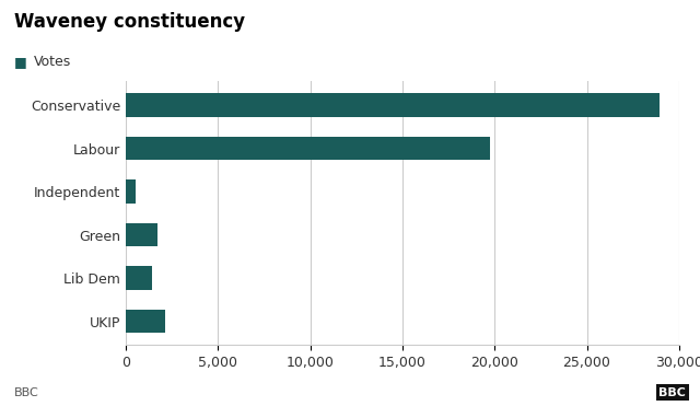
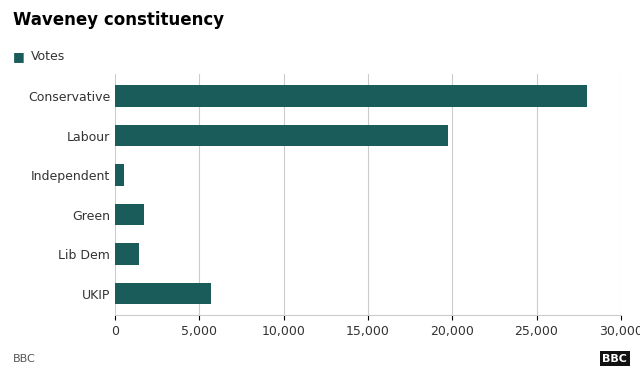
Conservative: 28,900 -> 28,000
UKIP: 2,100 -> 5,700
